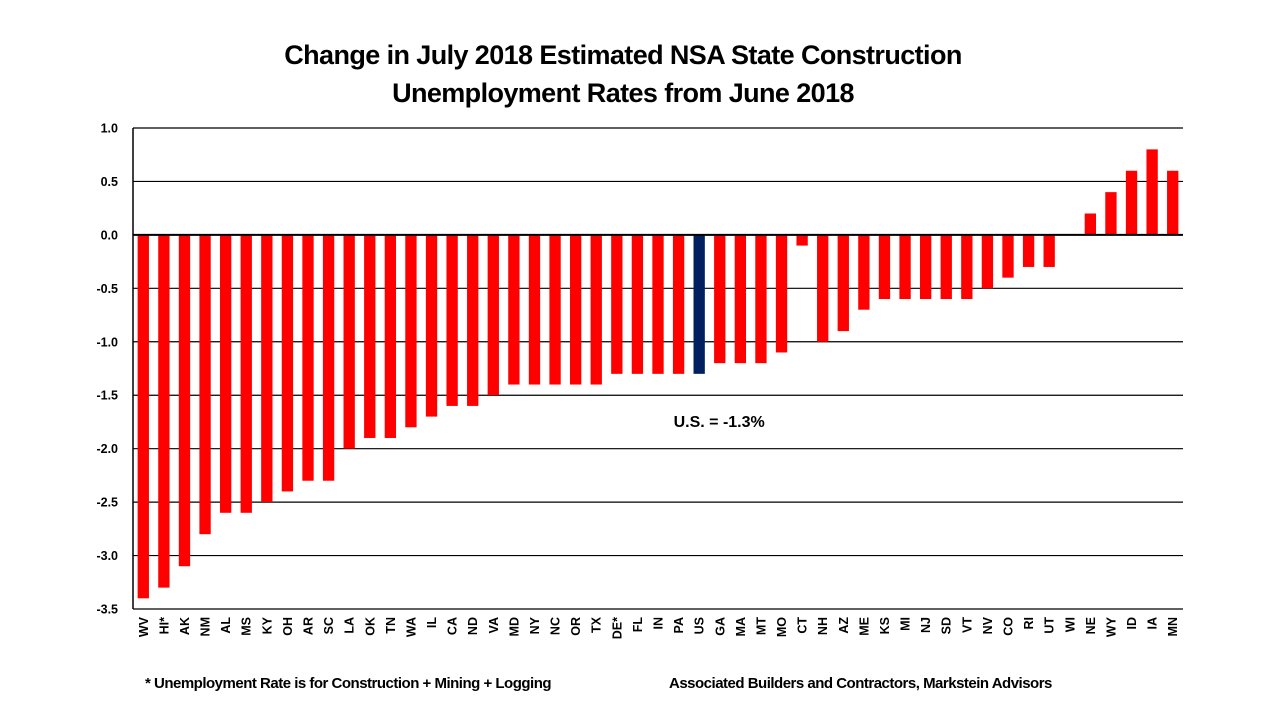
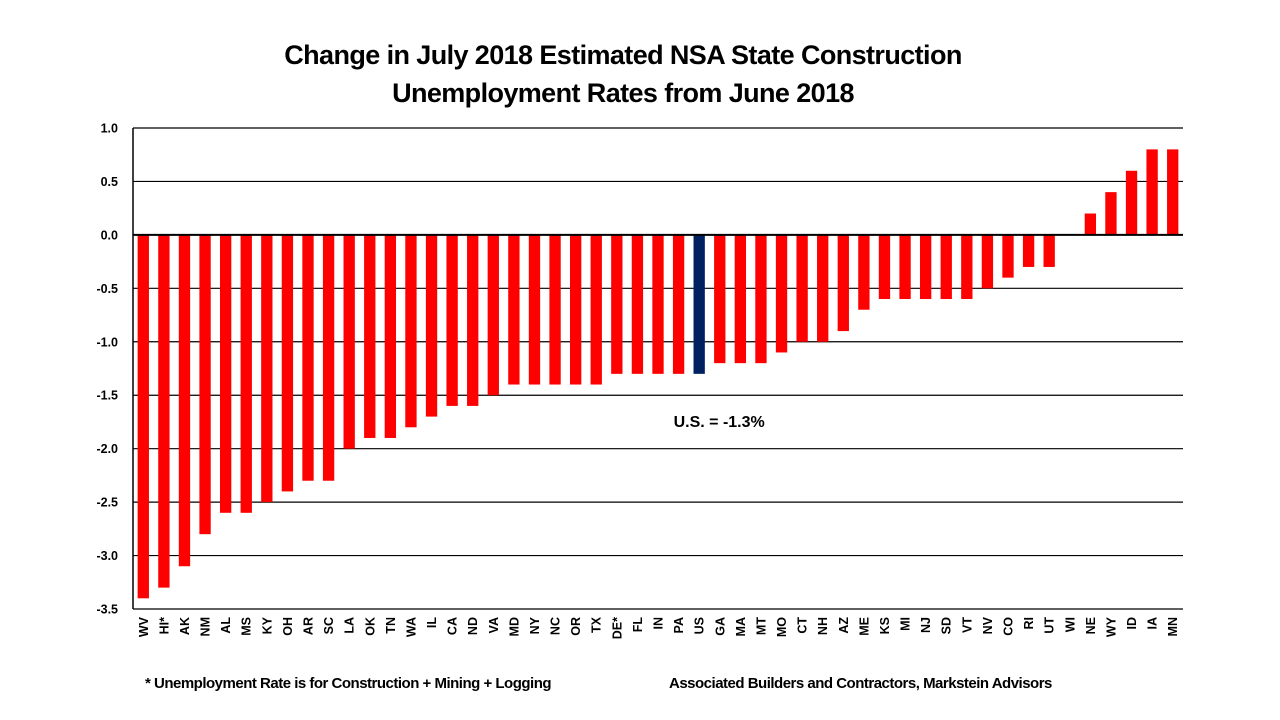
CT: -0.1 -> -1.0
MN: 0.6 -> 0.8
